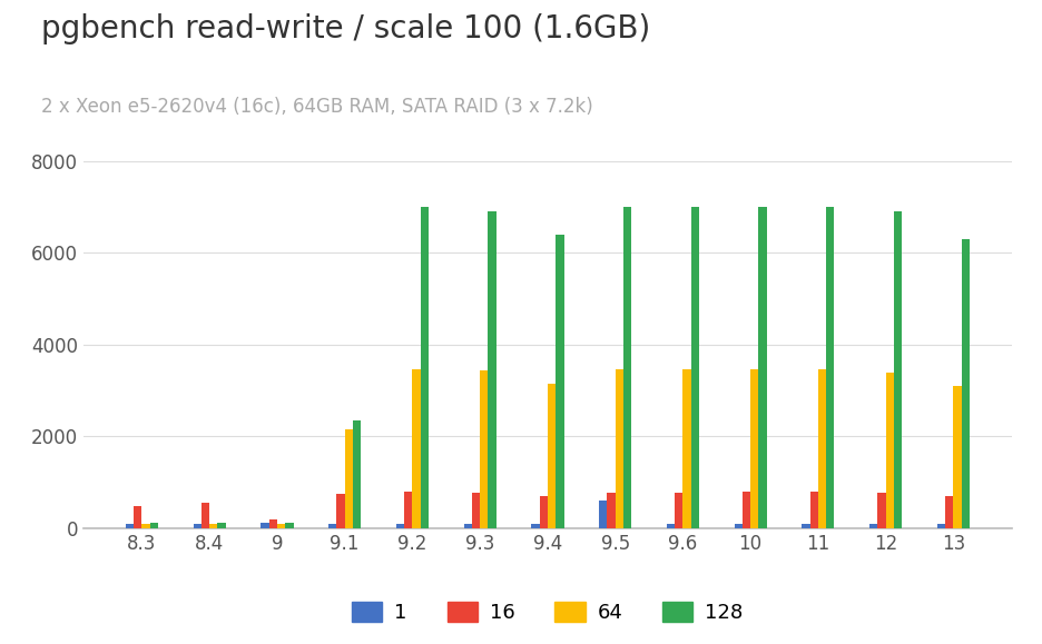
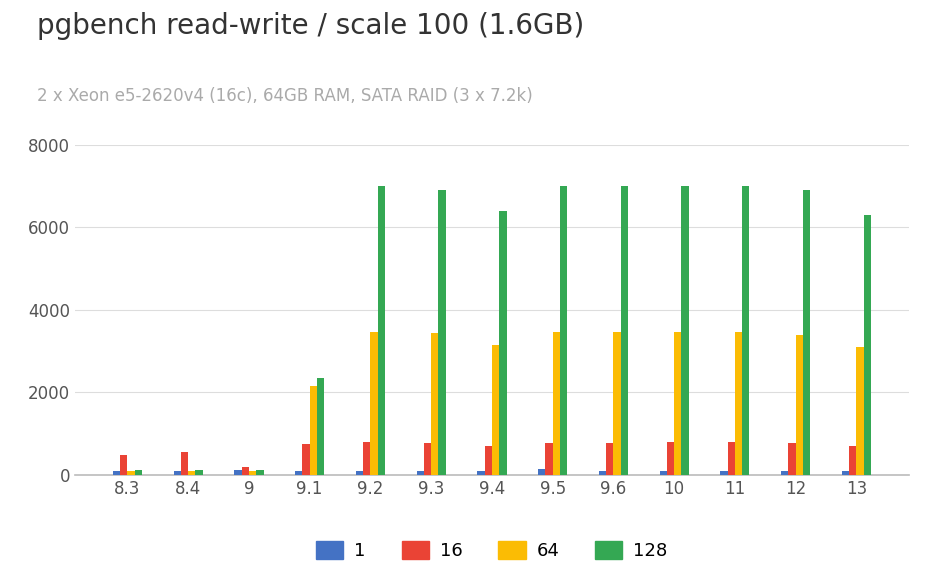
1/9.5: 600 -> 130
